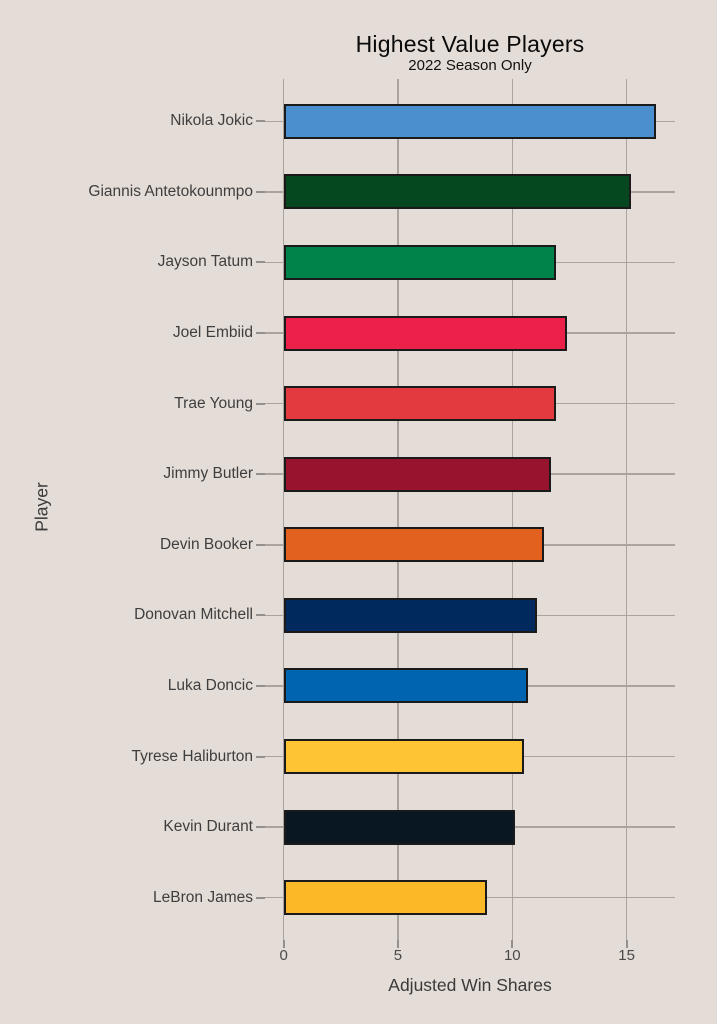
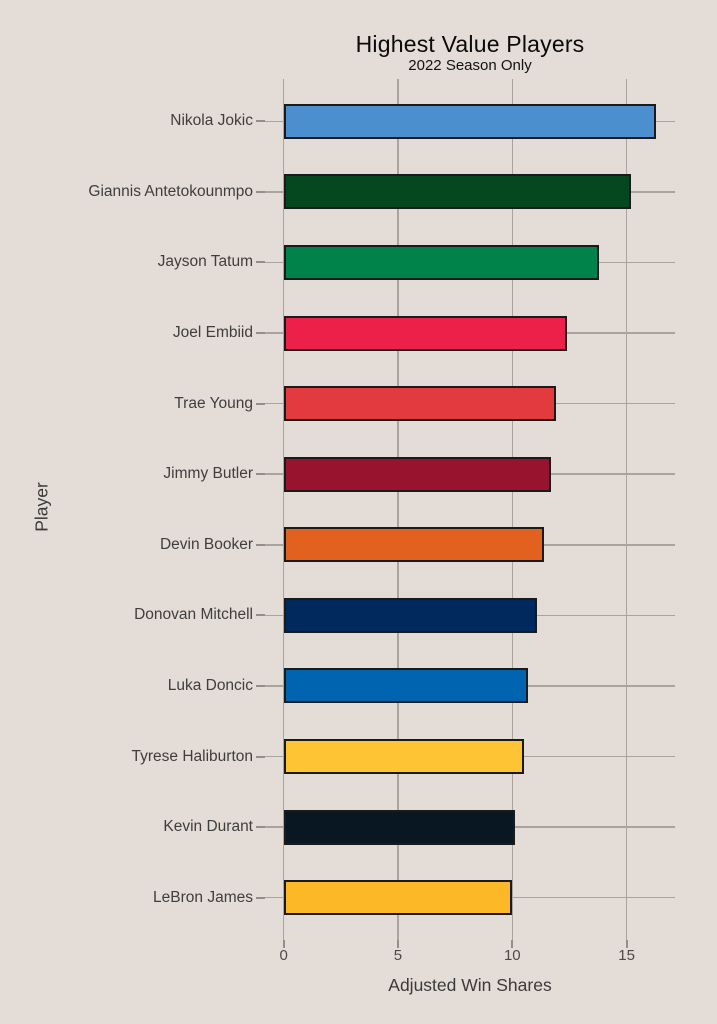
Jayson Tatum: 11.9 -> 13.8
LeBron James: 8.9 -> 10.0
